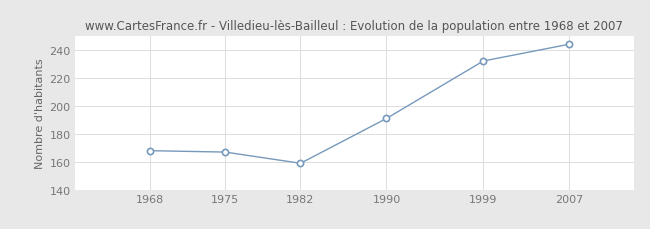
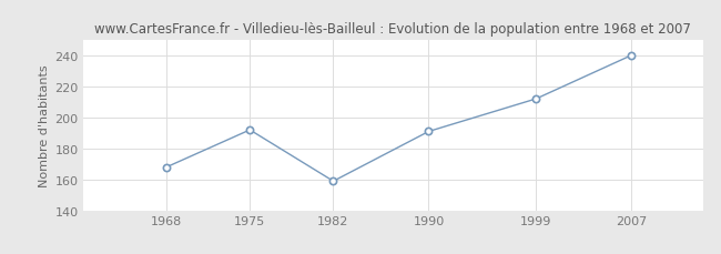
1975: 167 -> 192
1999: 232 -> 212
2007: 244 -> 240
